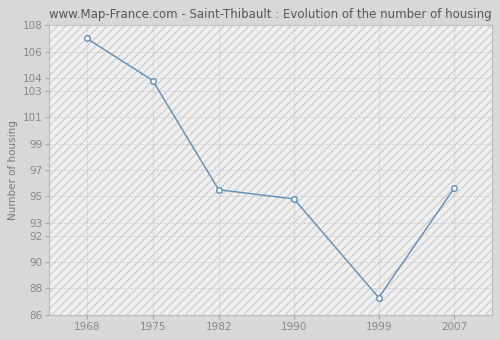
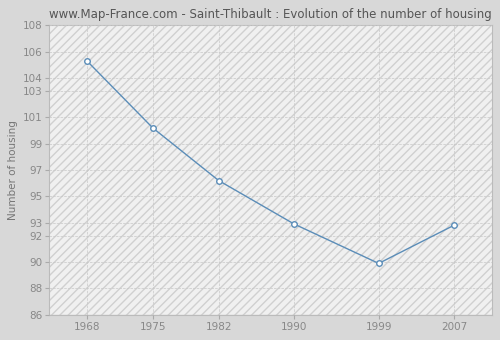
1968: 107.0 -> 105.3
1975: 103.8 -> 100.2
1982: 95.5 -> 96.2
1990: 94.8 -> 92.9
1999: 87.3 -> 89.9
2007: 95.6 -> 92.8
